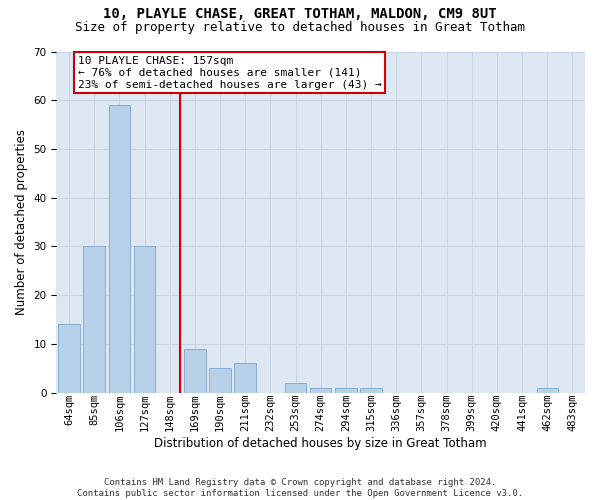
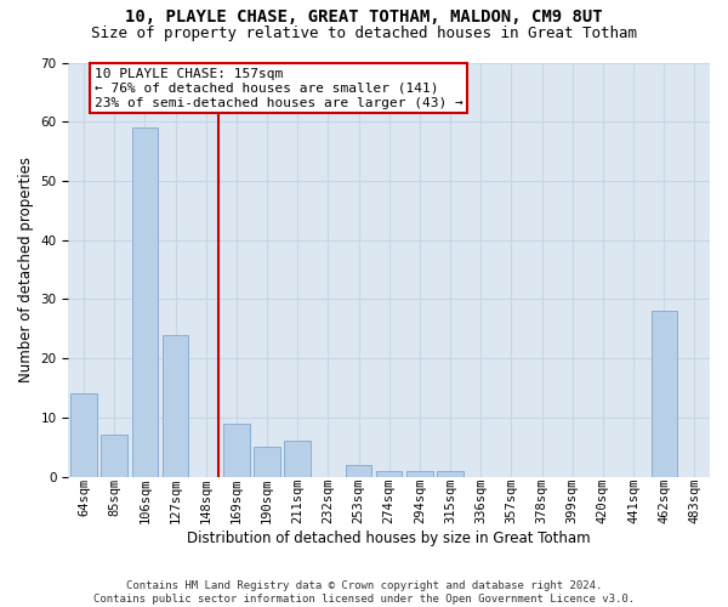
85sqm: 30 -> 7
127sqm: 30 -> 24
462sqm: 1 -> 28
